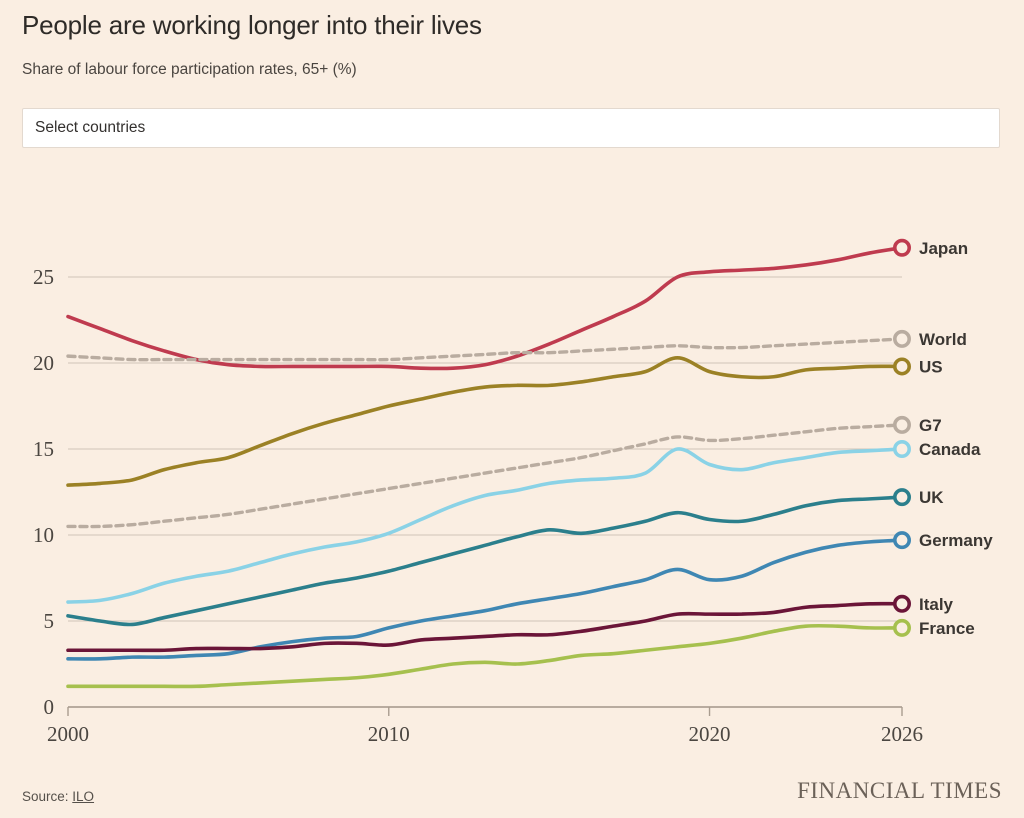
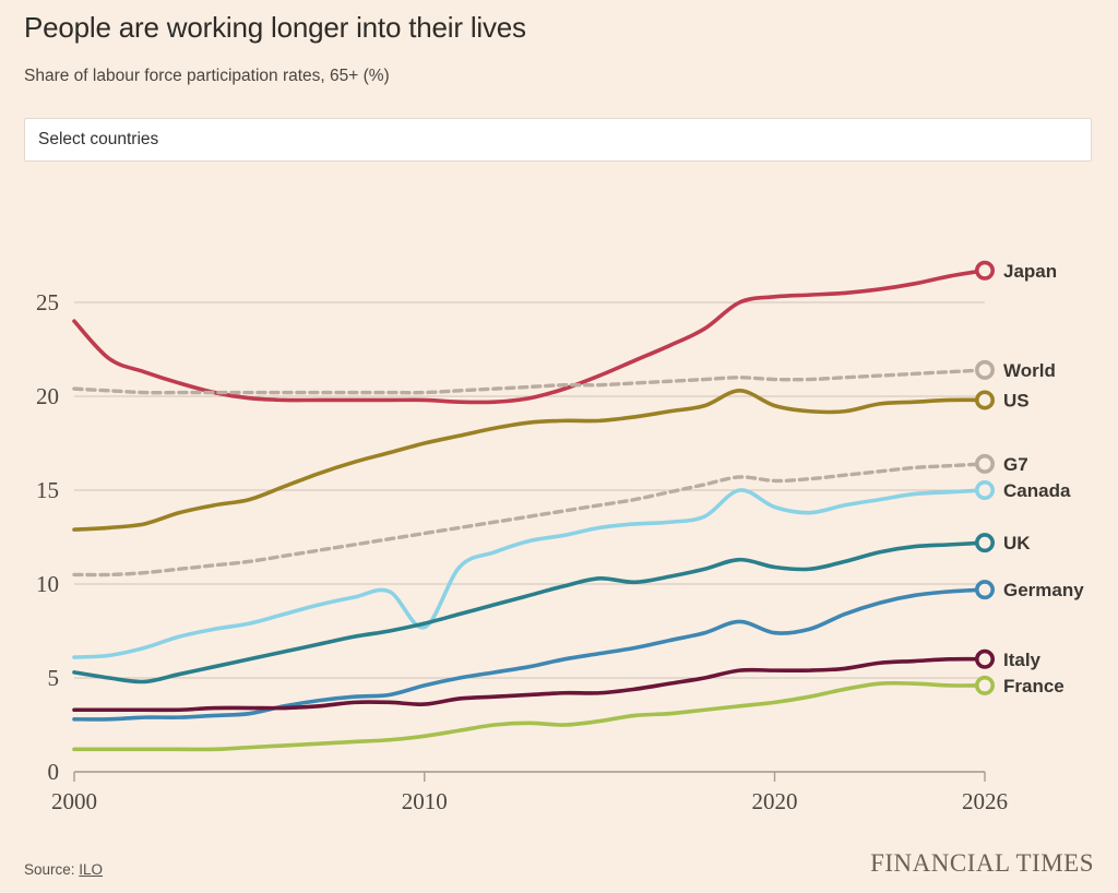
Japan/2000: 22.7 -> 24.0
Canada/2010: 10.1 -> 7.7
